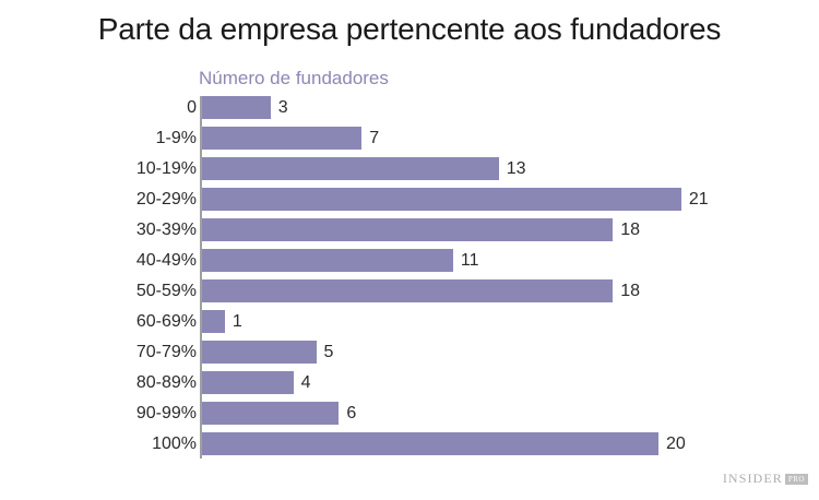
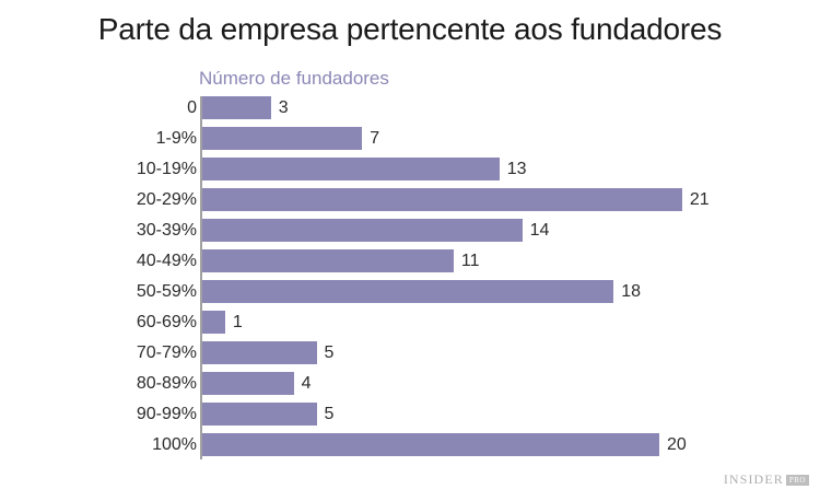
30-39%: 18 -> 14
90-99%: 6 -> 5
